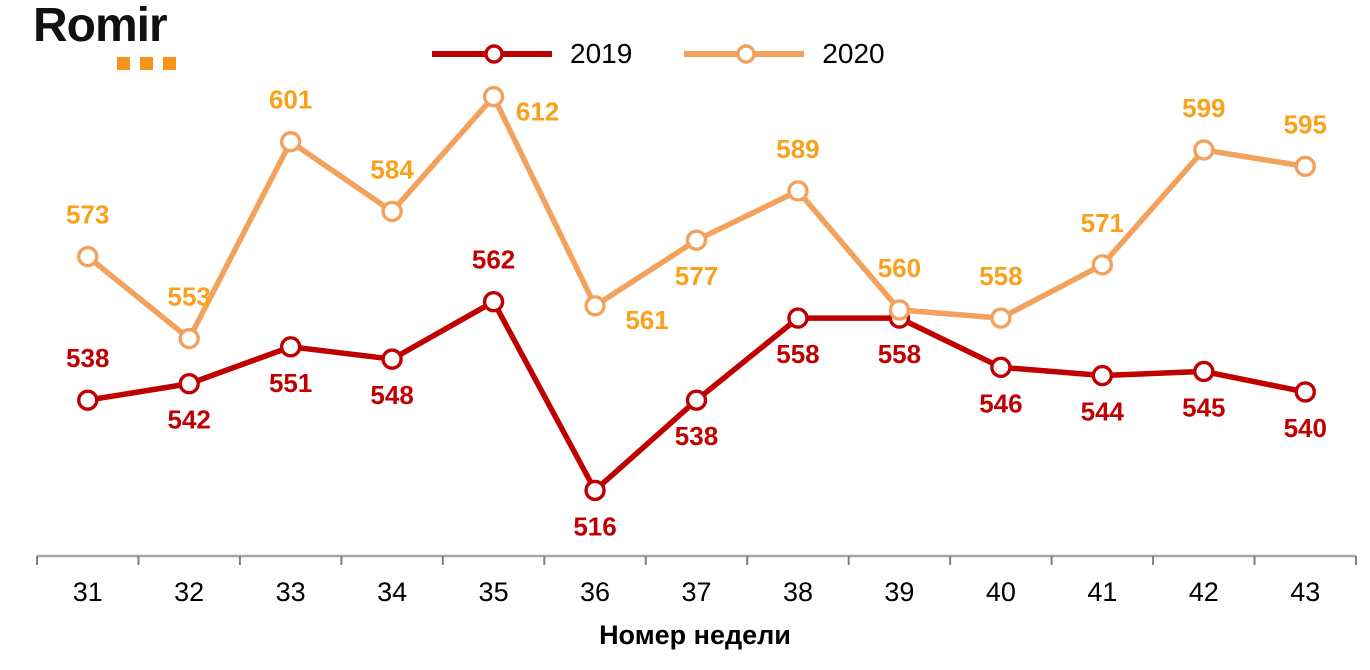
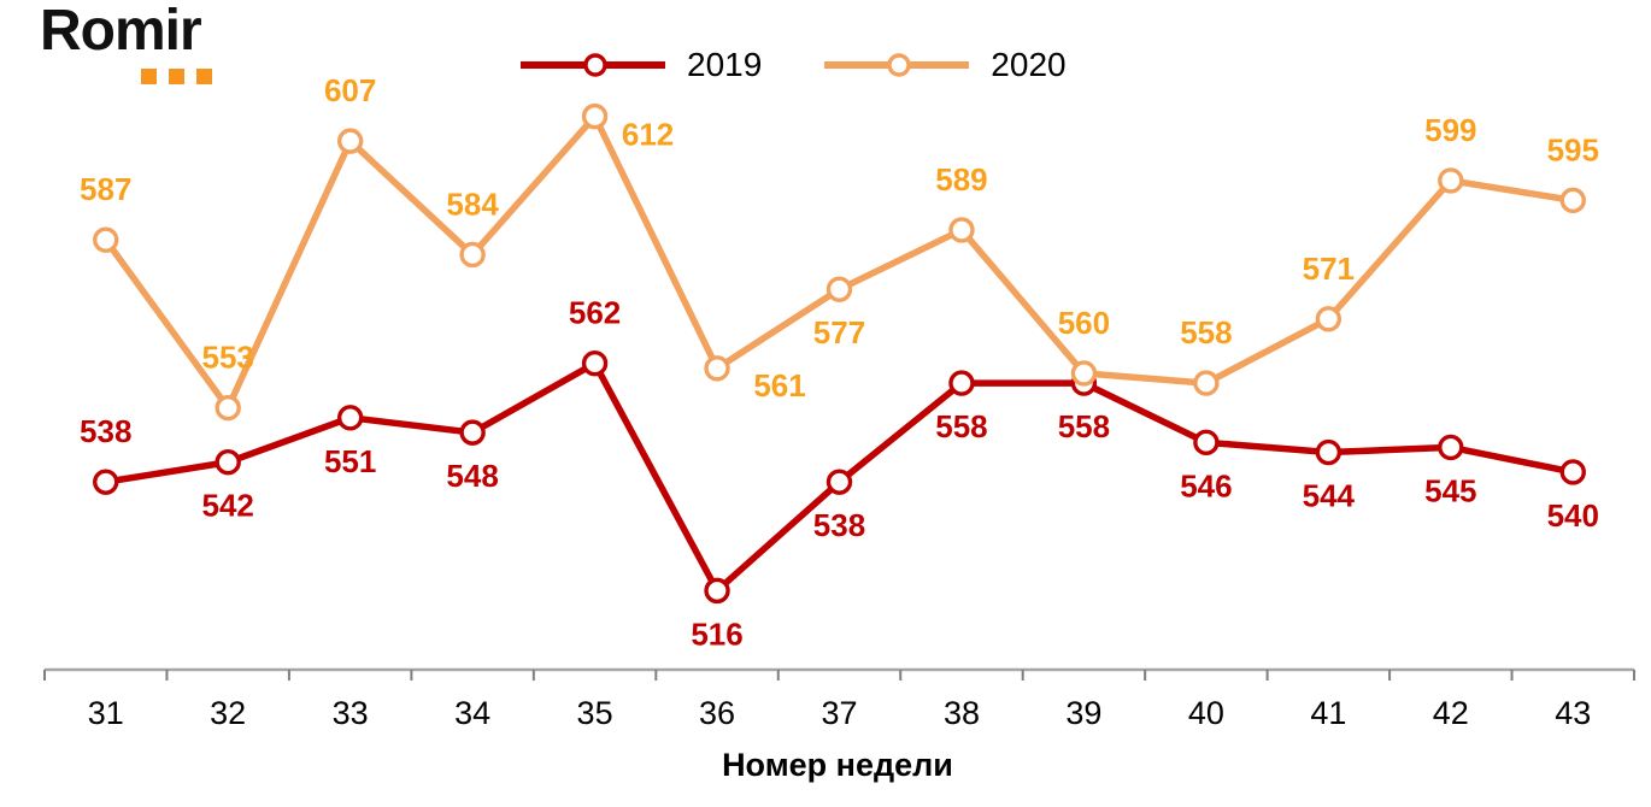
2020/31: 573 -> 587
2020/33: 601 -> 607
